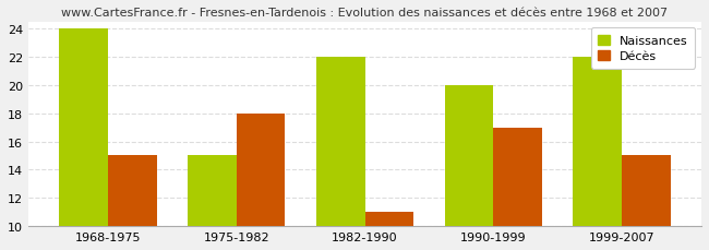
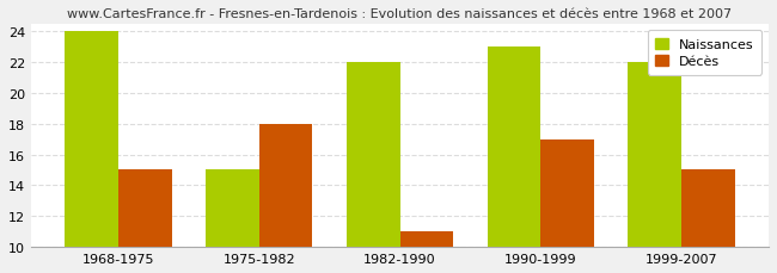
Naissances/1990-1999: 20 -> 23
